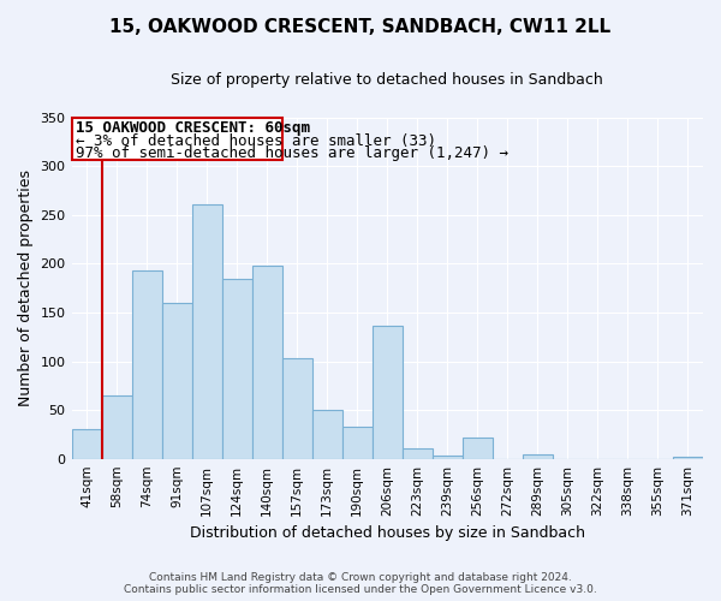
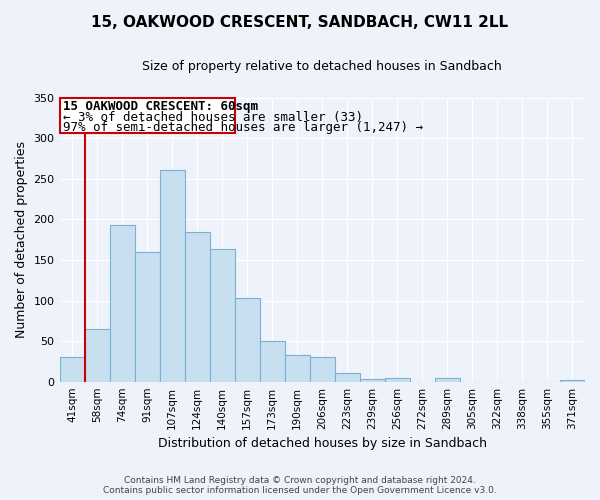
140sqm: 198 -> 163
206sqm: 136 -> 30
256sqm: 22 -> 4
